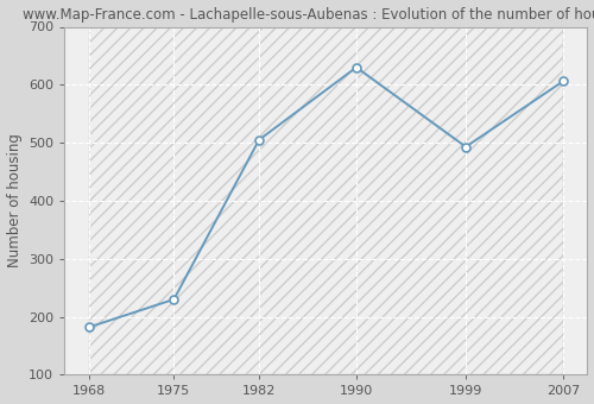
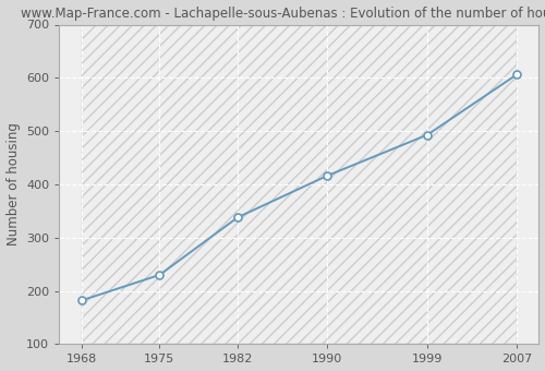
1982: 505 -> 338
1990: 630 -> 416
